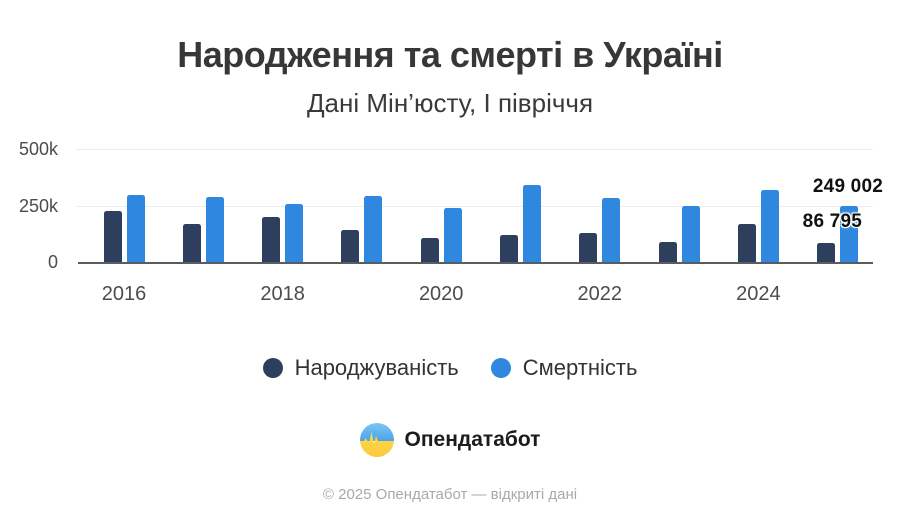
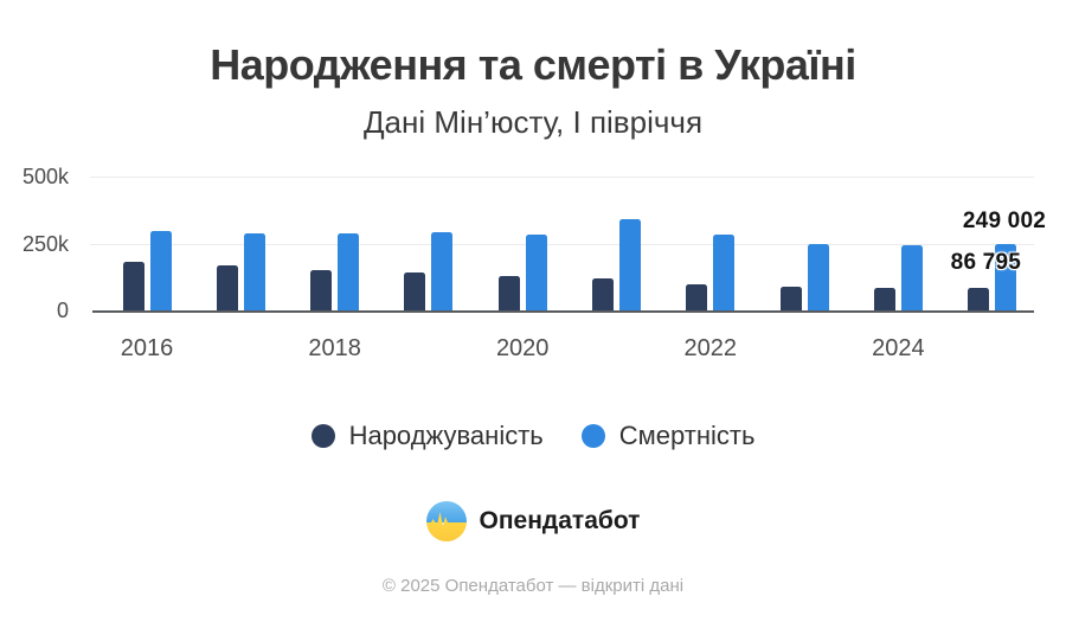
Народжуваність/2016: 230k -> 180k
Народжуваність/2018: 200k -> 160k
Смертність/2018: 260k -> 290k
Народжуваність/2020: 110k -> 130k
Смертність/2020: 240k -> 280k
Народжуваність/2022: 130k -> 100k
Народжуваність/2024: 170k -> 90k
Смертність/2024: 320k -> 240k
